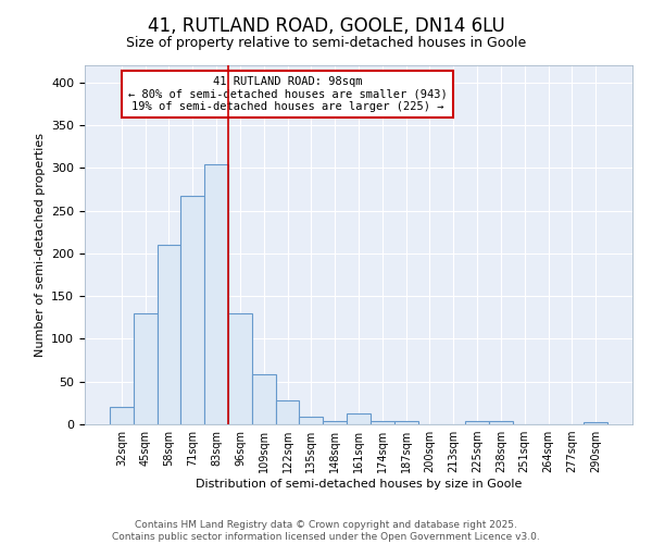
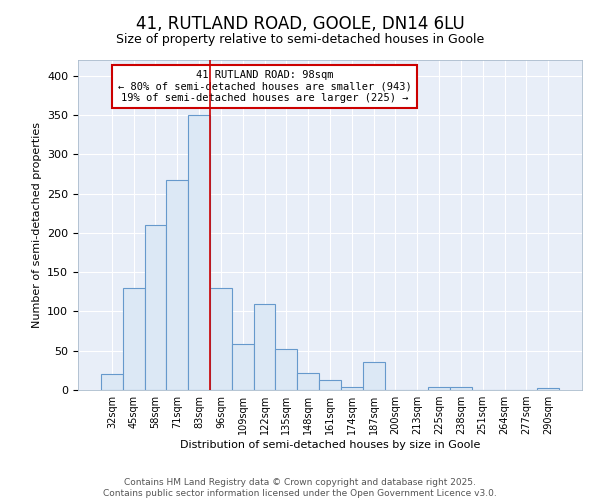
83sqm: 304 -> 350
122sqm: 28 -> 110
135sqm: 9 -> 52
148sqm: 4 -> 22
187sqm: 4 -> 36
